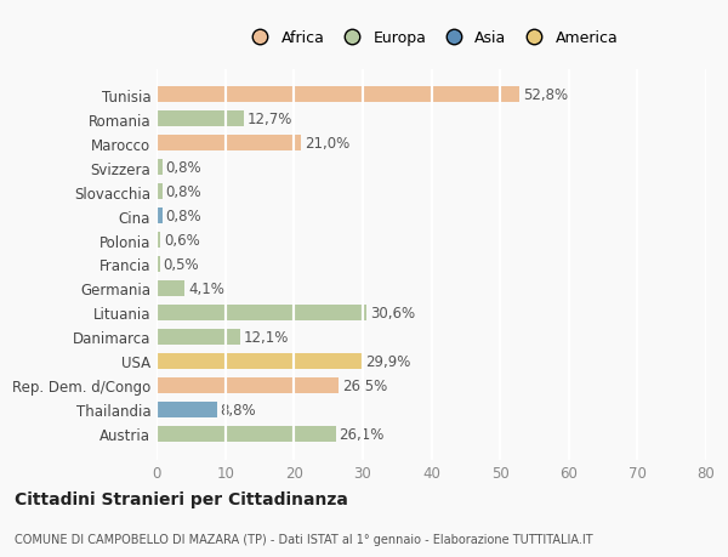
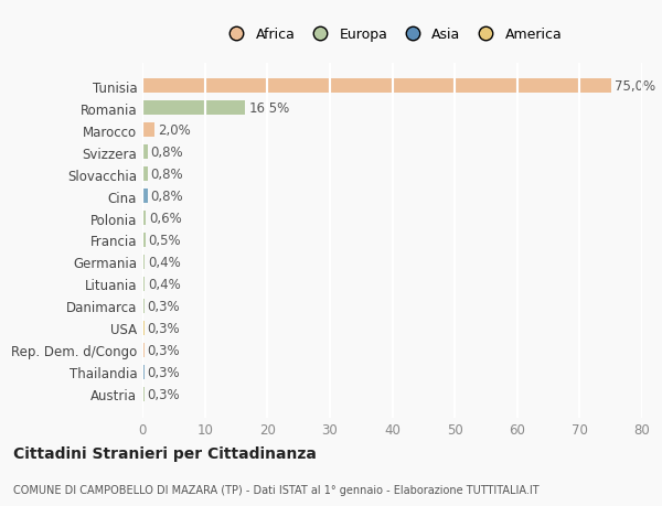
Tunisia: 52,8% -> 75,0%
Romania: 12,7% -> 16,5%
Marocco: 21,0% -> 2,0%
Germania: 4,1% -> 0,4%
Lituania: 30,6% -> 0,4%
Danimarca: 12,1% -> 0,3%
USA: 29,9% -> 0,3%
Rep. Dem. d/Congo: 26,5% -> 0,3%
Thailandia: 8,8% -> 0,3%
Austria: 26,1% -> 0,3%
